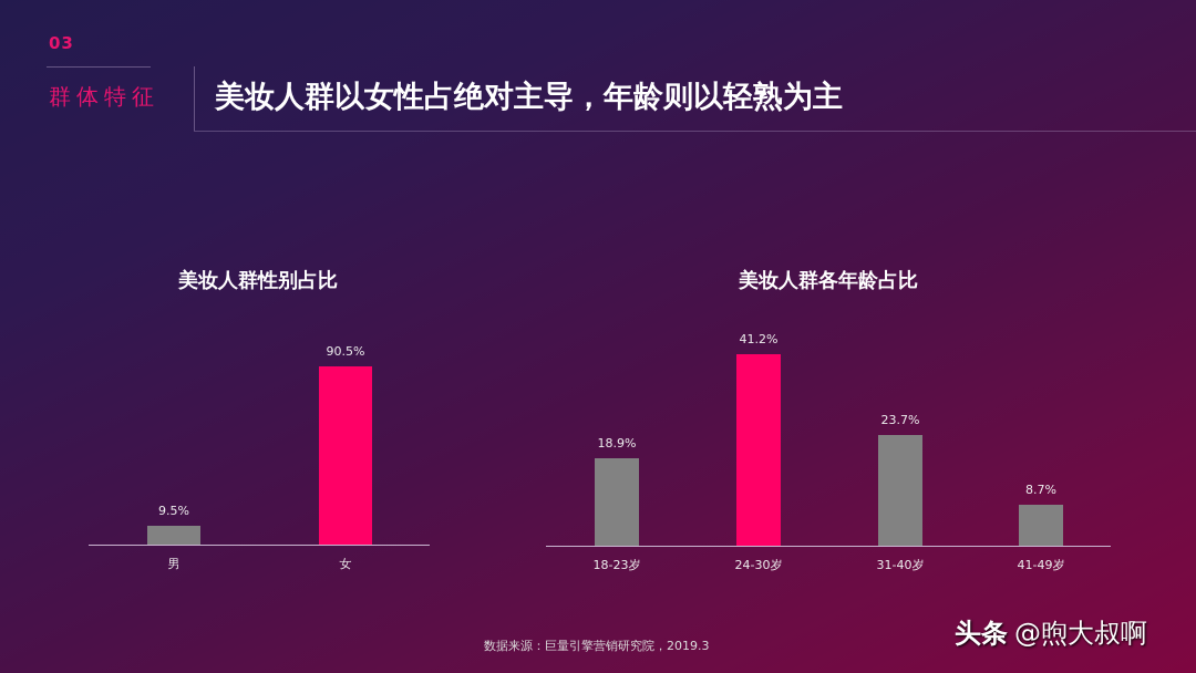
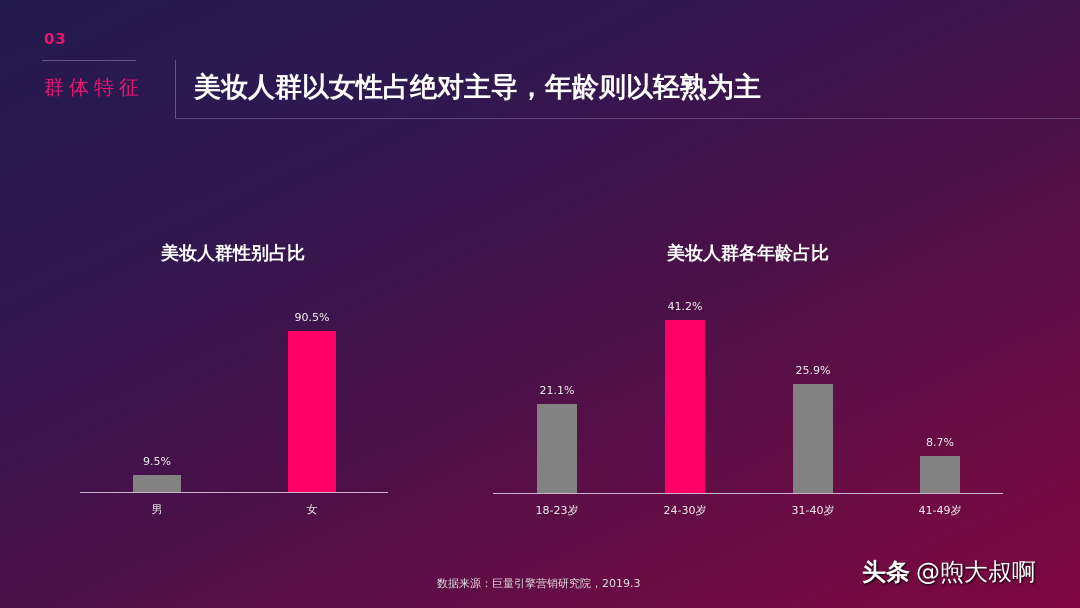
美妆人群各年龄占比/18-23岁: 18.9% -> 21.1%
美妆人群各年龄占比/31-40岁: 23.7% -> 25.9%
